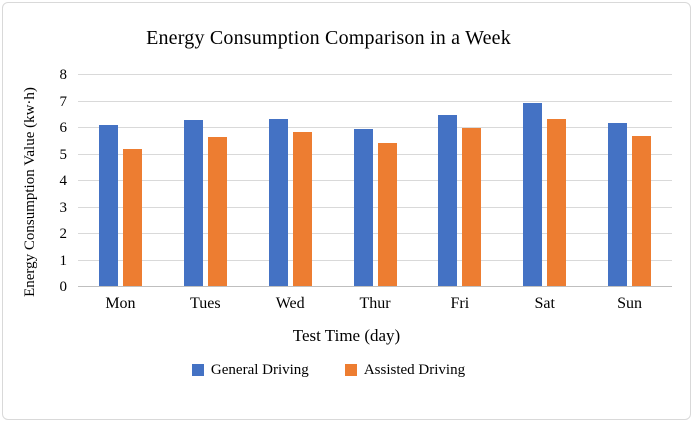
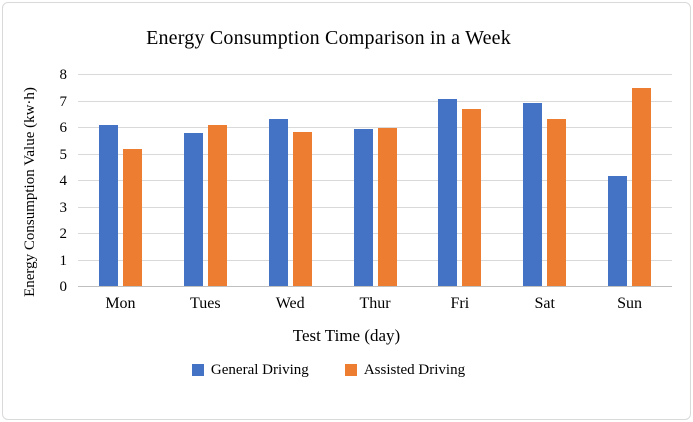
General Driving/Tues: 6.3 -> 5.8
Assisted Driving/Tues: 5.7 -> 6.1
Assisted Driving/Thur: 5.5 -> 6.0
General Driving/Fri: 6.5 -> 7.1
Assisted Driving/Fri: 6.0 -> 6.7
General Driving/Sun: 6.2 -> 4.2
Assisted Driving/Sun: 5.7 -> 7.5
